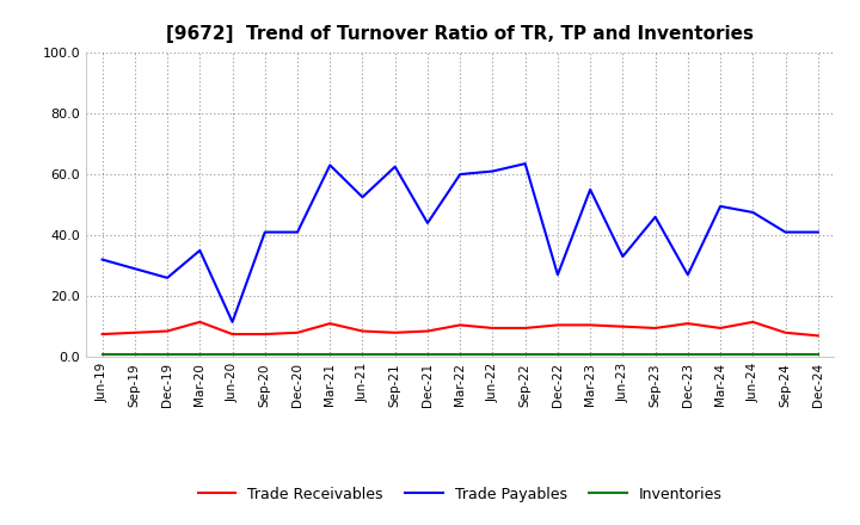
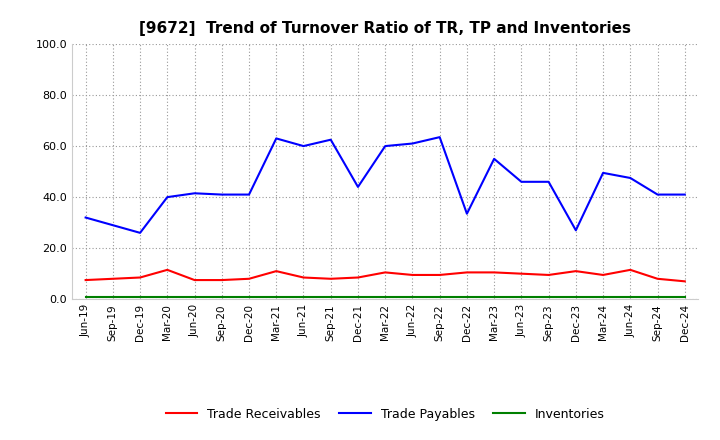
Trade Payables/Mar-20: 35.0 -> 40.0
Trade Payables/Jun-20: 11.5 -> 41.5
Trade Payables/Jun-21: 52.5 -> 60.0
Trade Payables/Dec-22: 27.0 -> 33.5
Trade Payables/Jun-23: 33.0 -> 46.0
